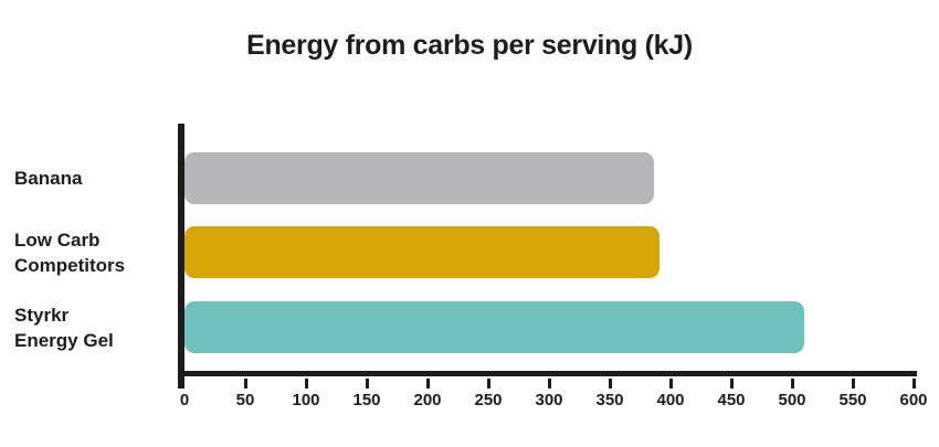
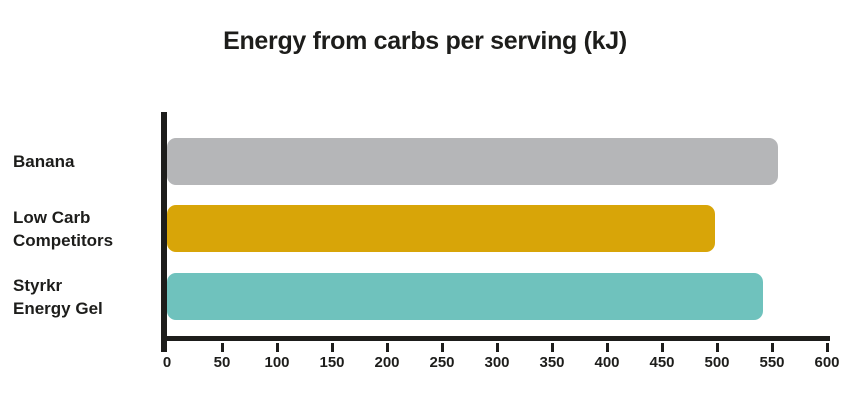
Banana: 386 -> 555
Low Carb Competitors: 391 -> 498
Styrkr Energy Gel: 510 -> 542
